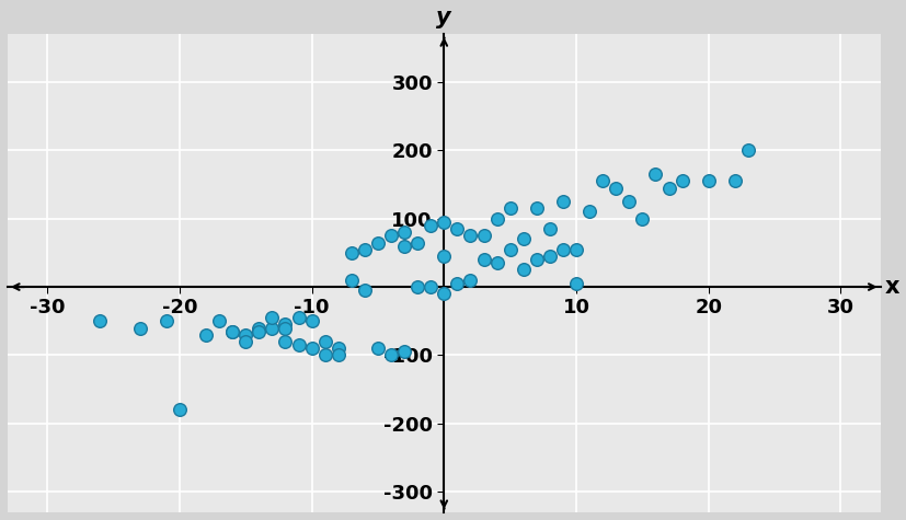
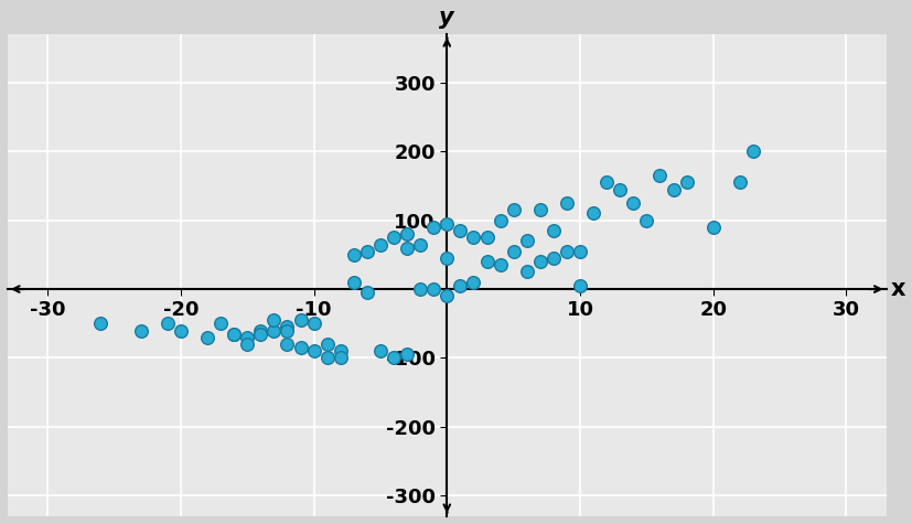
-20: -180 -> -60
20: 156 -> 90
